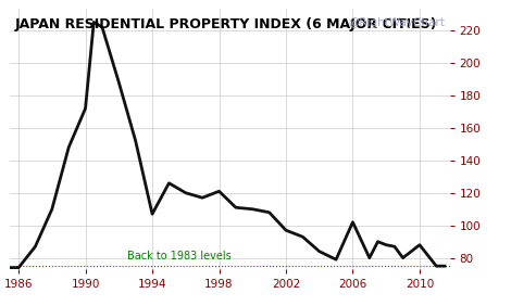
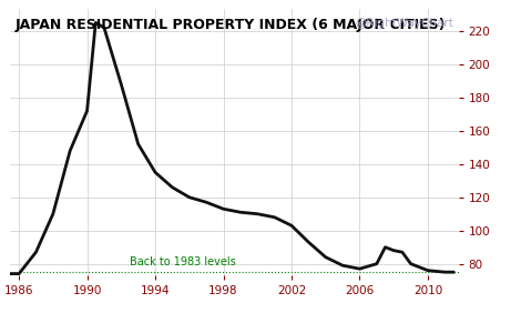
1994: 107 -> 135
1998: 121 -> 113
2002: 97 -> 103
2006: 102 -> 77
2010: 88 -> 76
